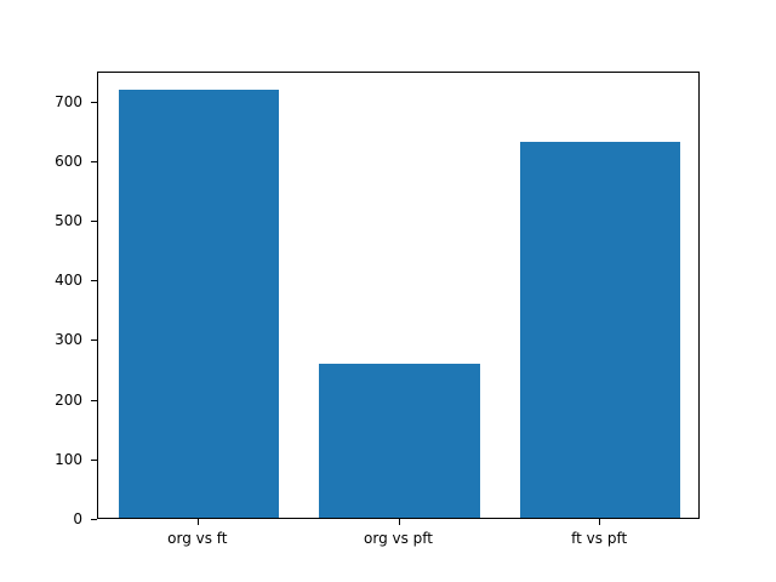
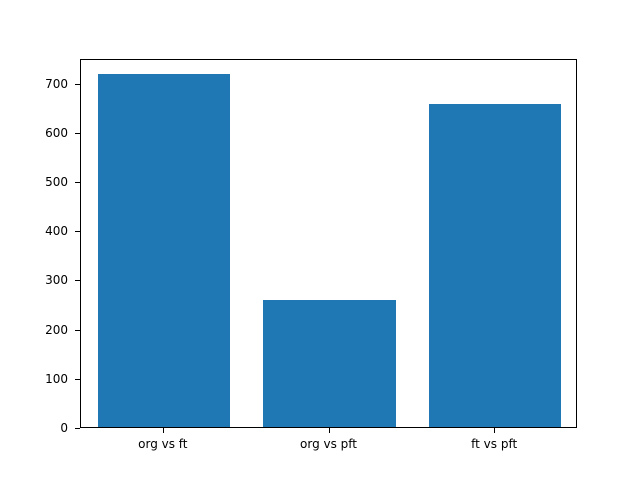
ft vs pft: 630 -> 660
